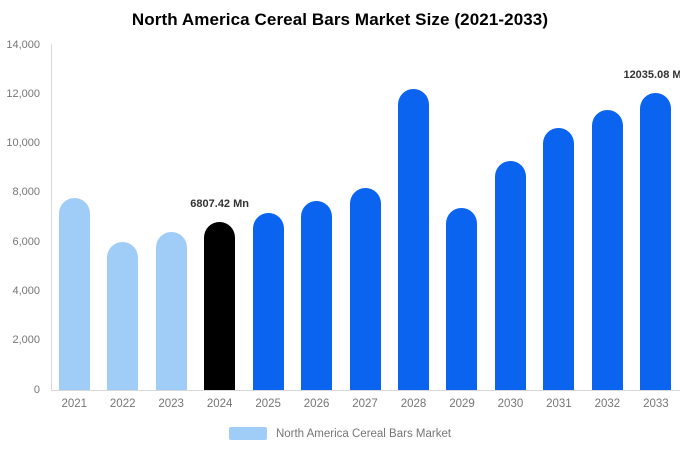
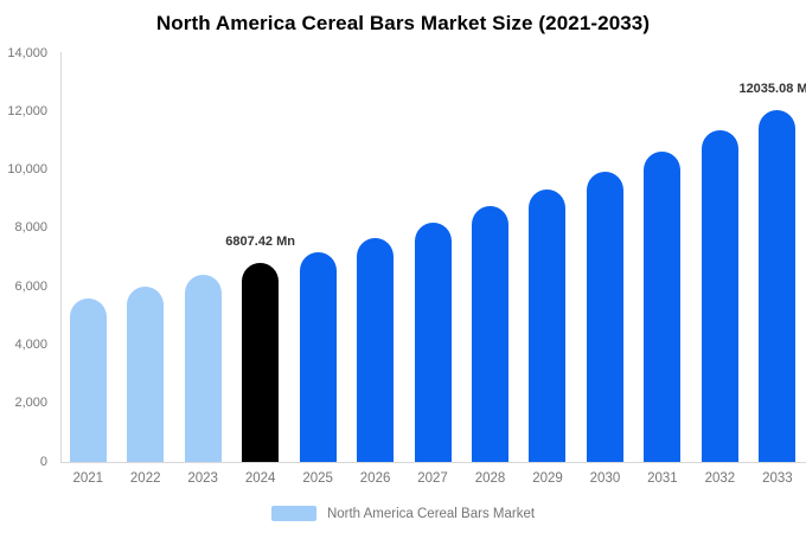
2021: 7800 -> 5600
2028: 12200 -> 8800
2029: 7400 -> 9300
2030: 9300 -> 10000
